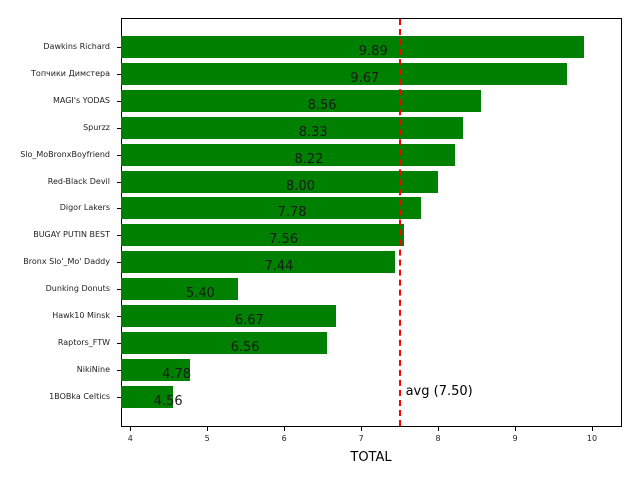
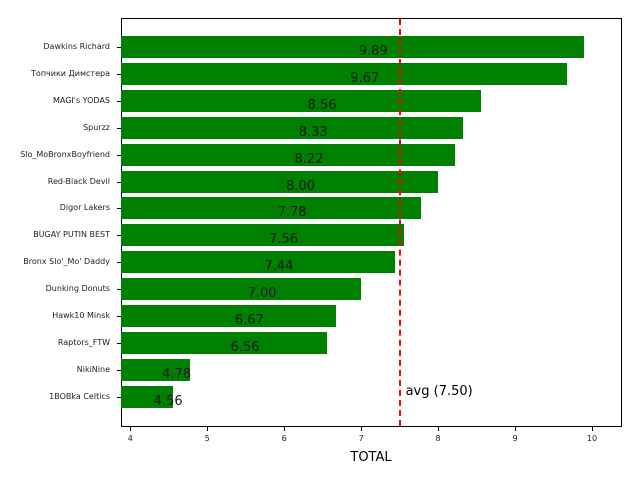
Dunking Donuts: 5.40 -> 7.00
